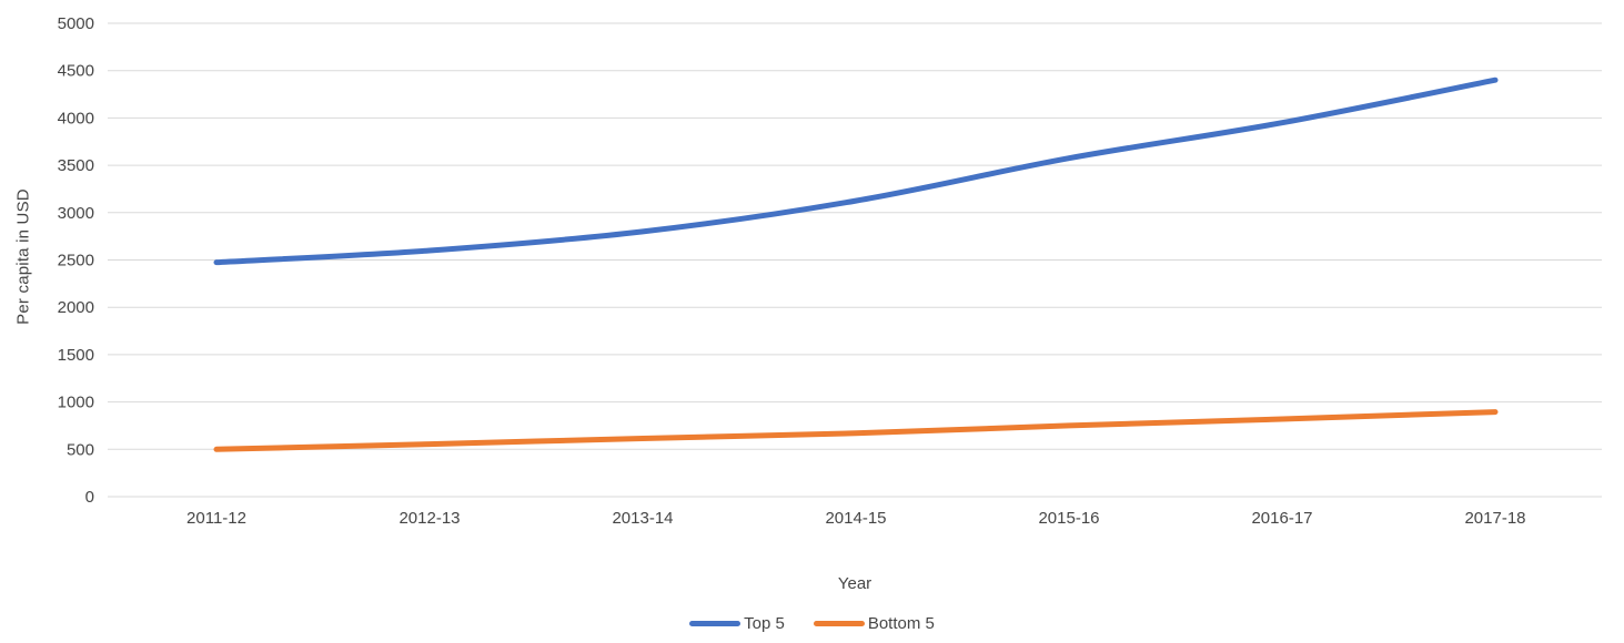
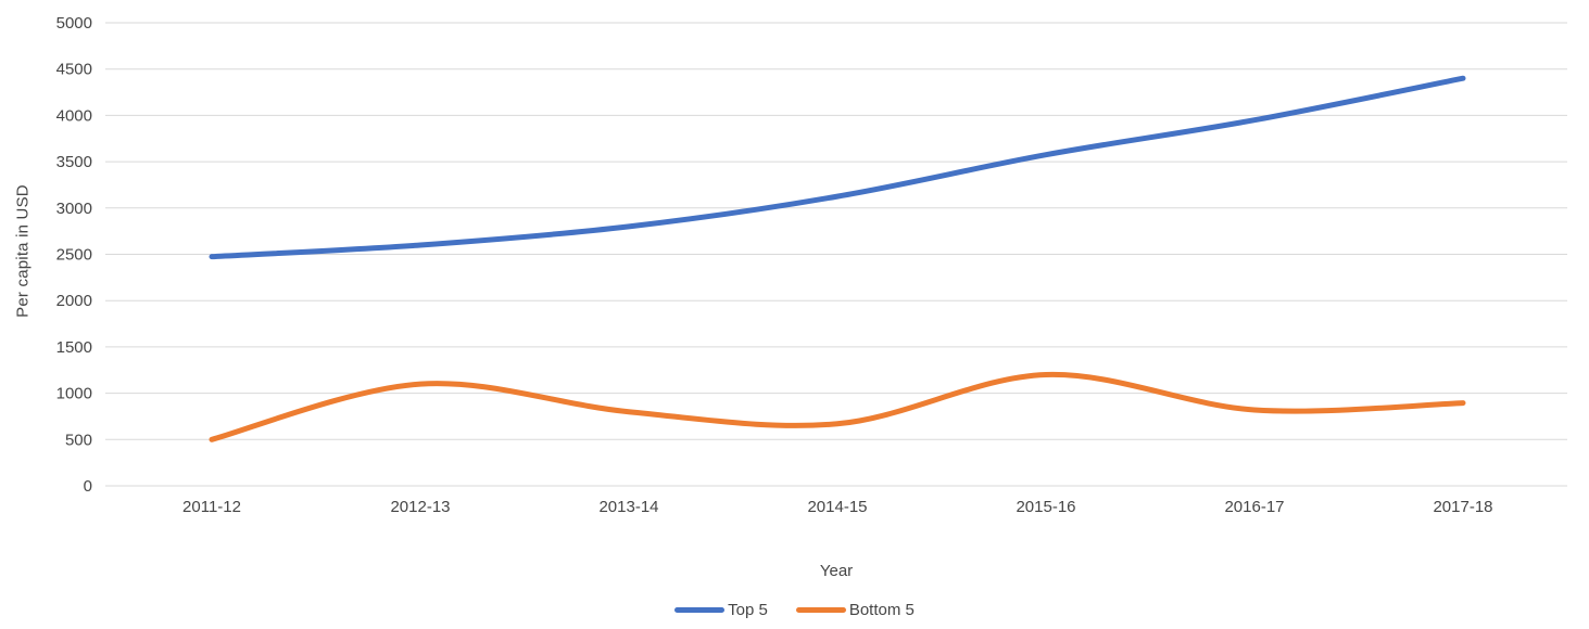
Bottom 5/2012-13: 600 -> 1100
Bottom 5/2013-14: 600 -> 800
Bottom 5/2015-16: 800 -> 1200
